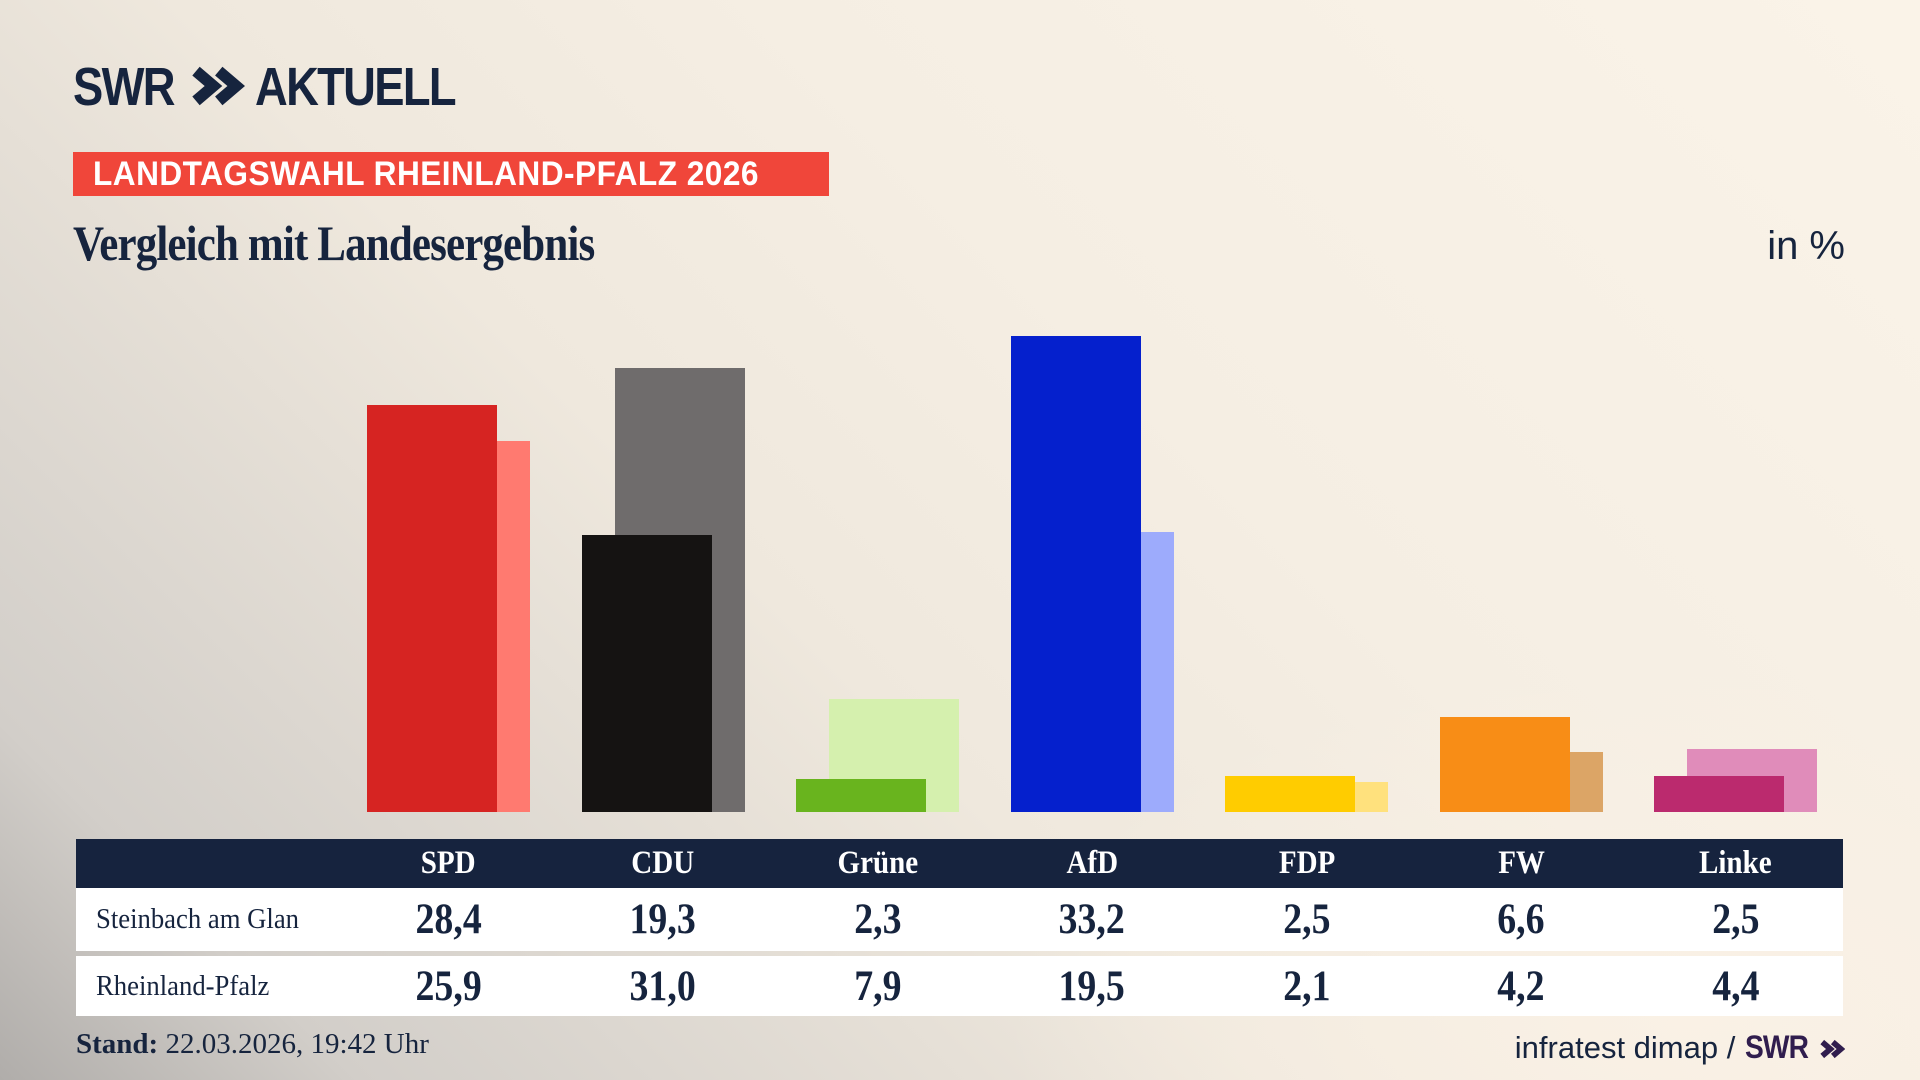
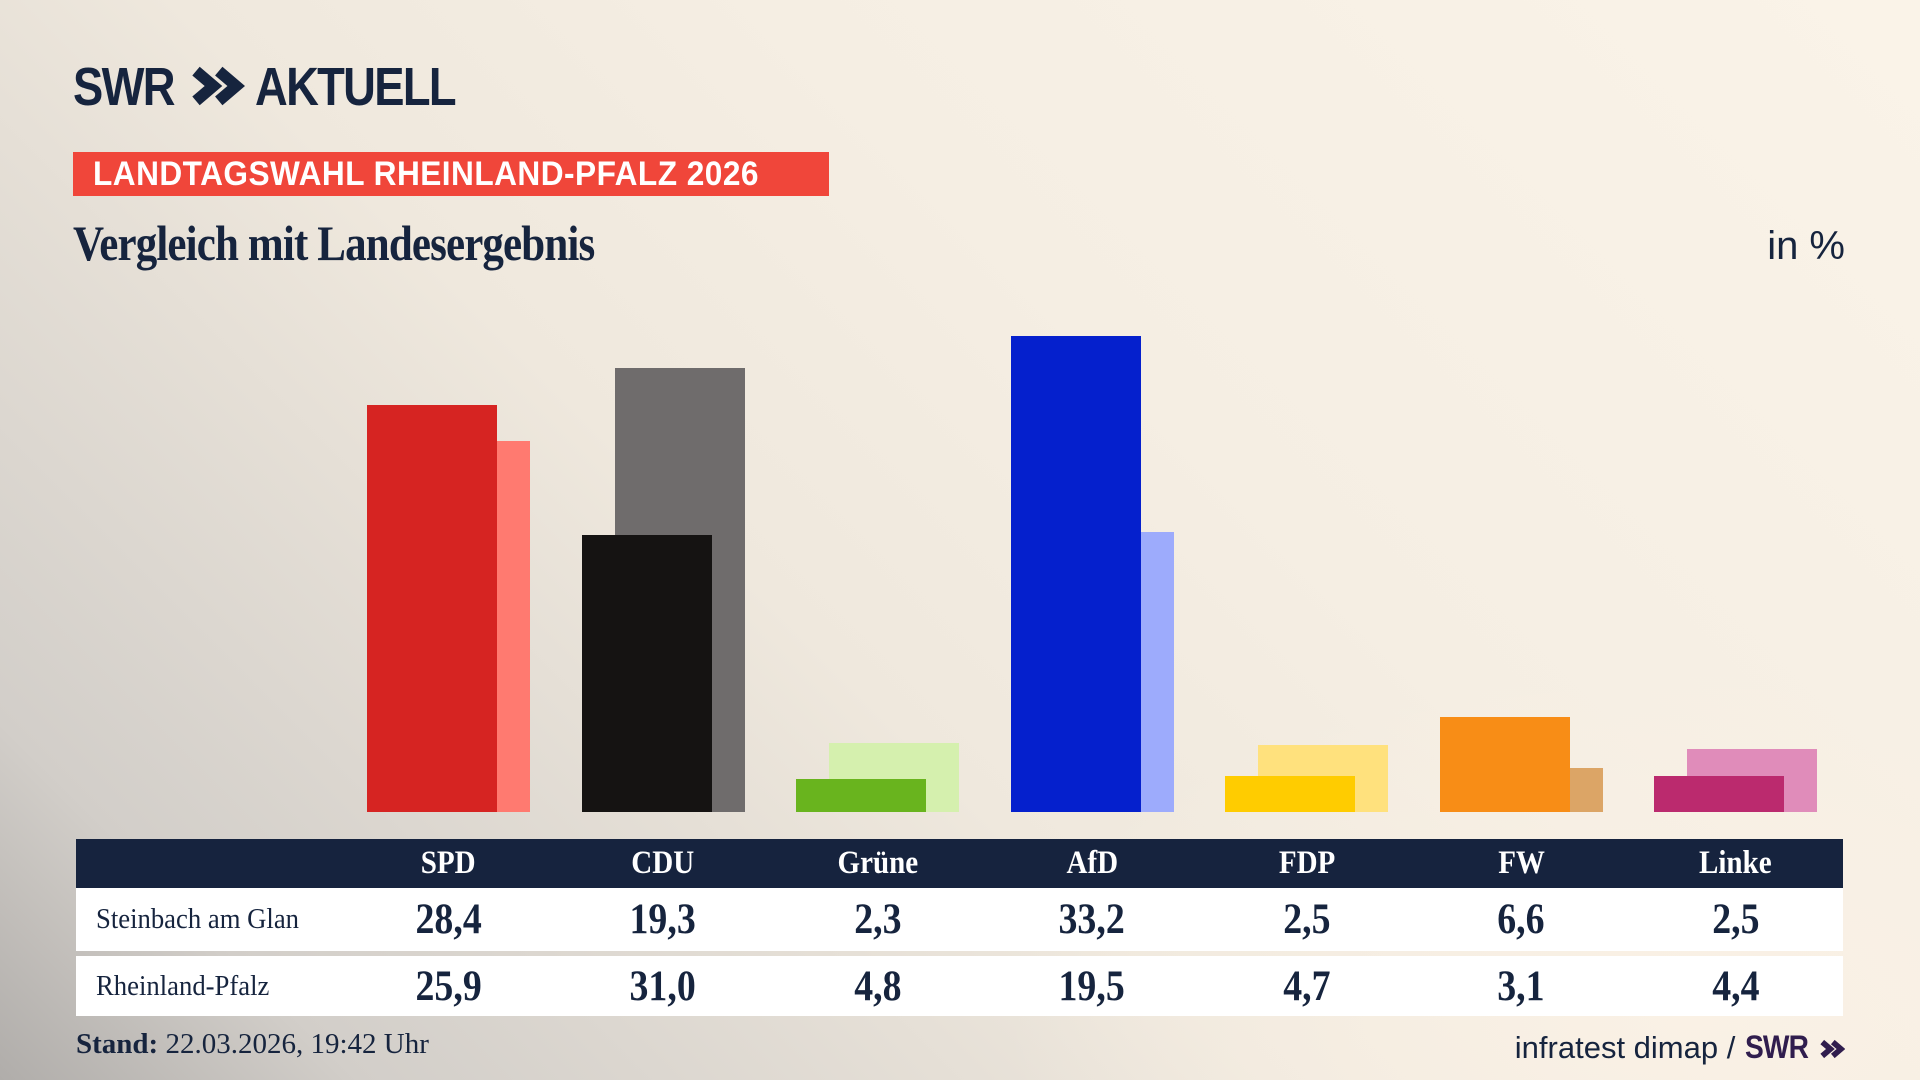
Rheinland-Pfalz/Grüne: 7,9 -> 4,8
Rheinland-Pfalz/FDP: 2,1 -> 4,7
Rheinland-Pfalz/FW: 4,2 -> 3,1
